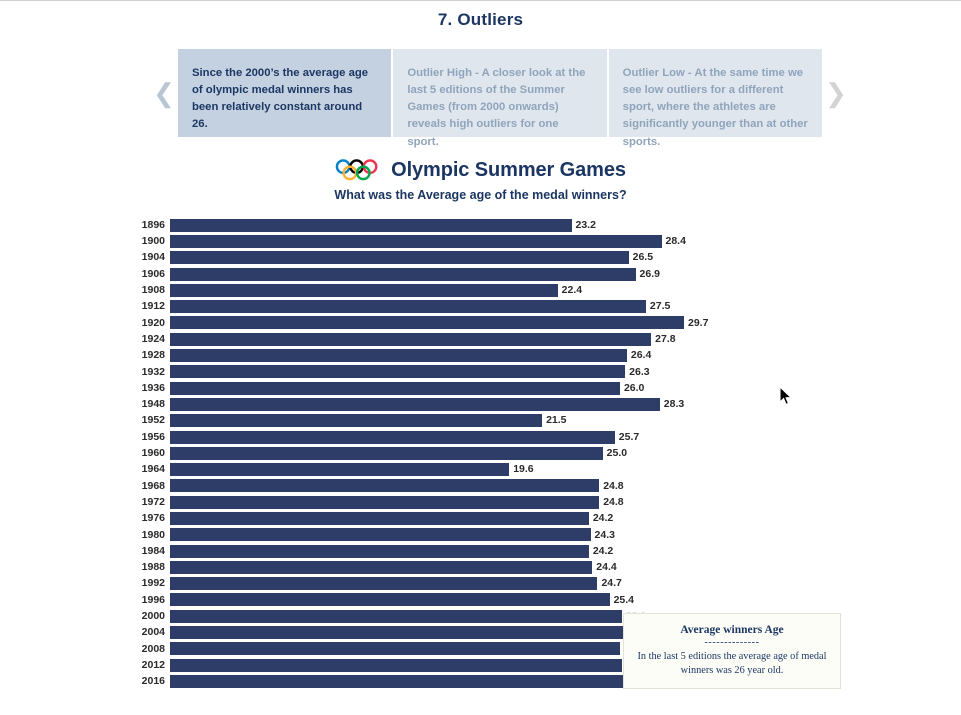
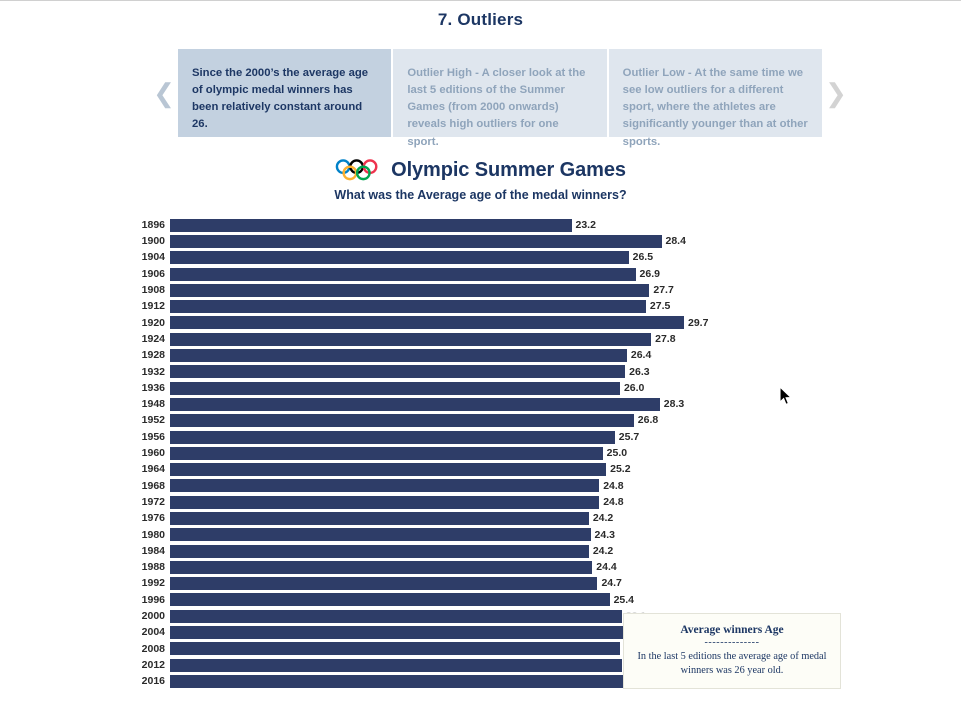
1908: 22.4 -> 27.7
1952: 21.5 -> 26.8
1964: 19.6 -> 25.2
